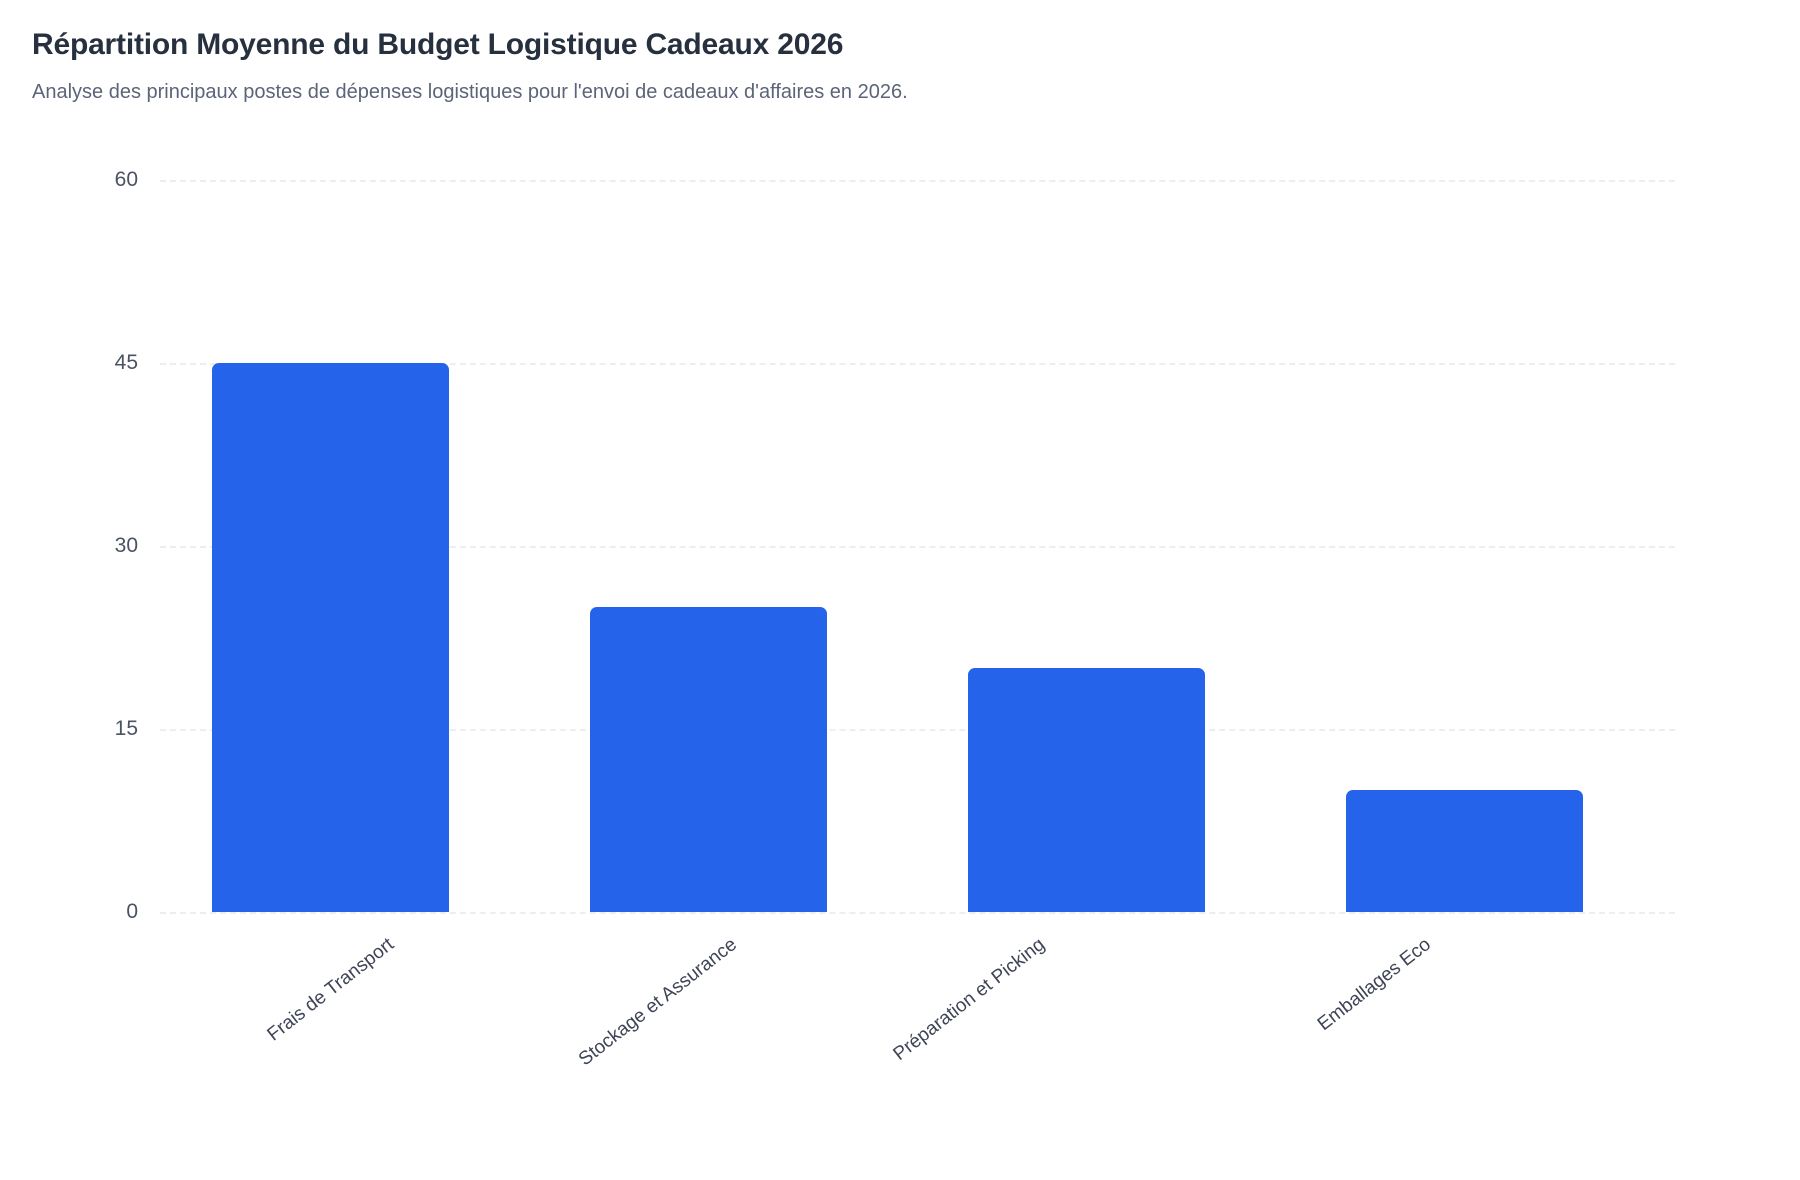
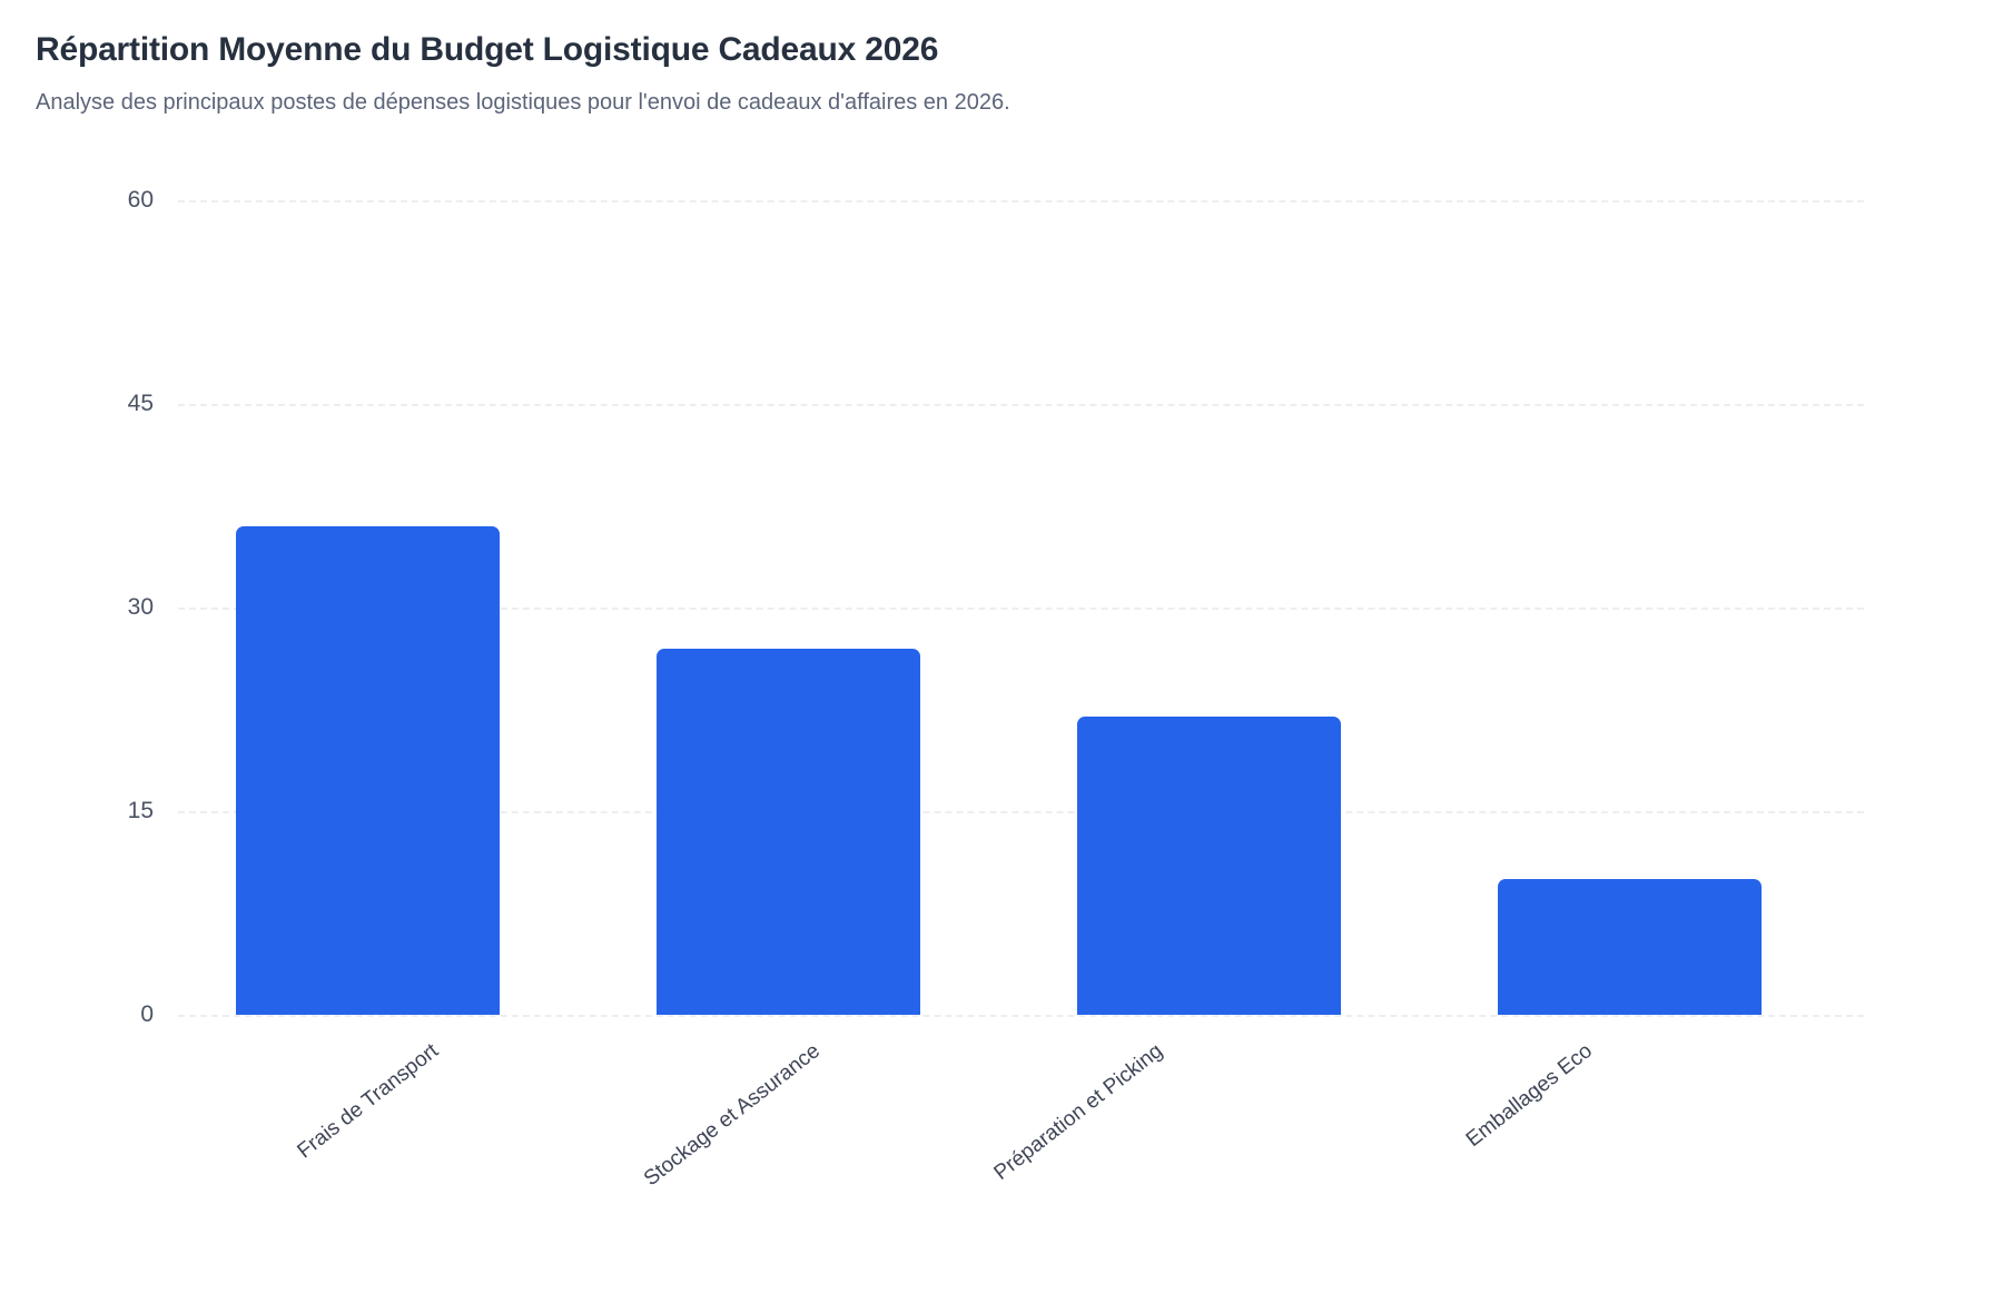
Frais de Transport: 45 -> 36
Stockage et Assurance: 25 -> 27
Préparation et Picking: 20 -> 22
